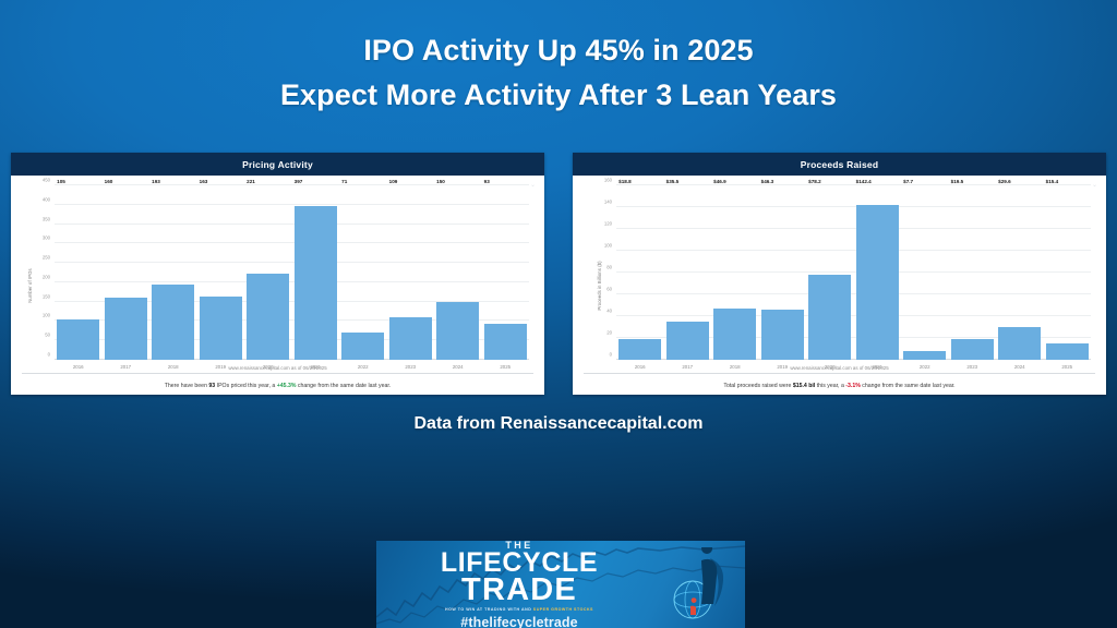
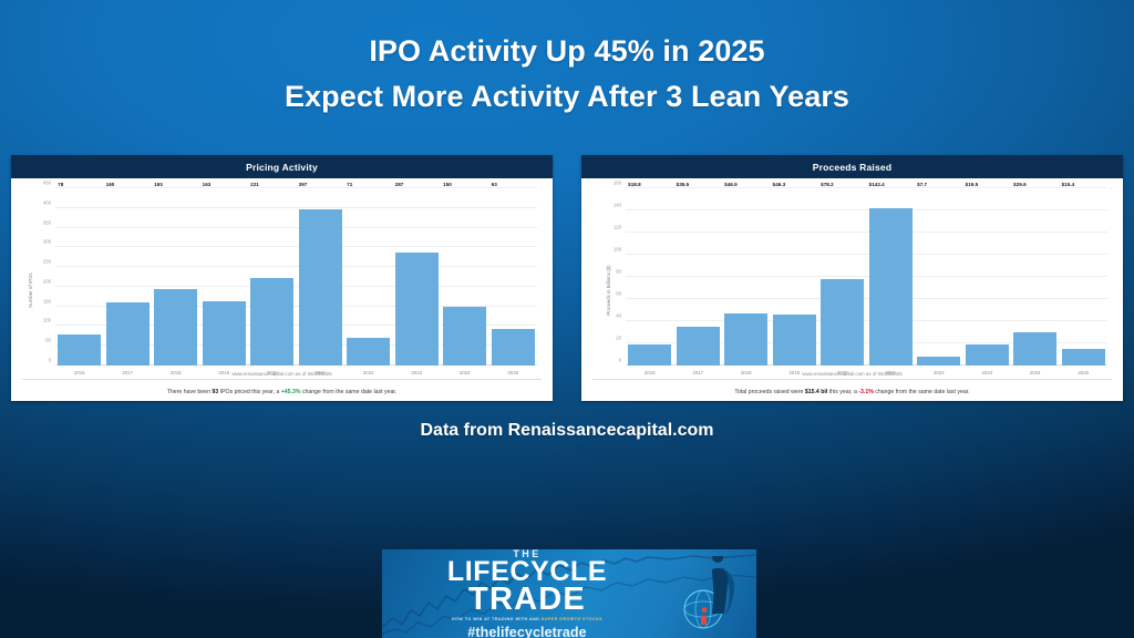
Pricing Activity/2016: 105 -> 78
Pricing Activity/2023: 109 -> 287
